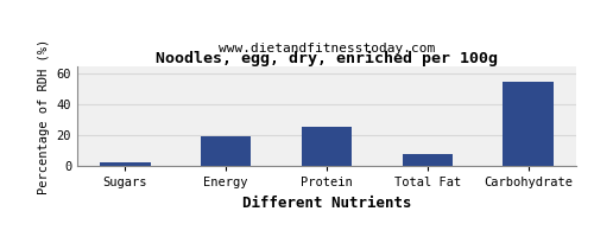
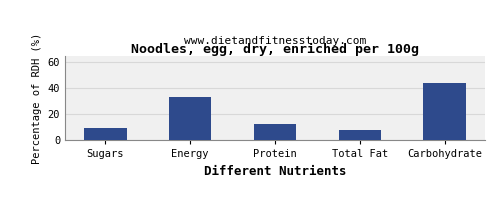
Sugars: 2 -> 9
Energy: 20 -> 33
Protein: 26 -> 12
Carbohydrate: 55 -> 44
